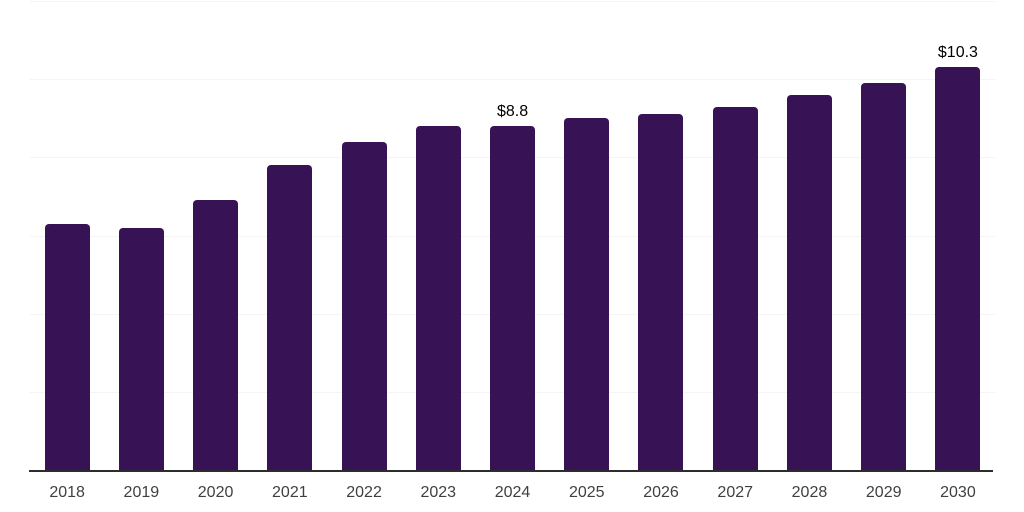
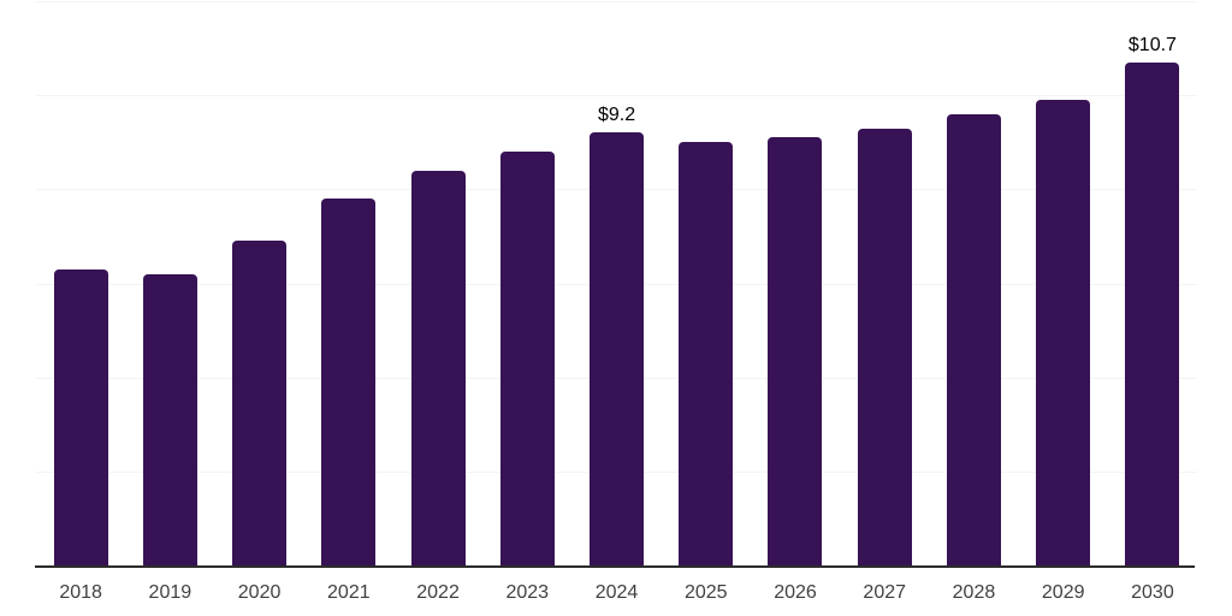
2024: $8.8 -> $9.2
2030: $10.3 -> $10.7
